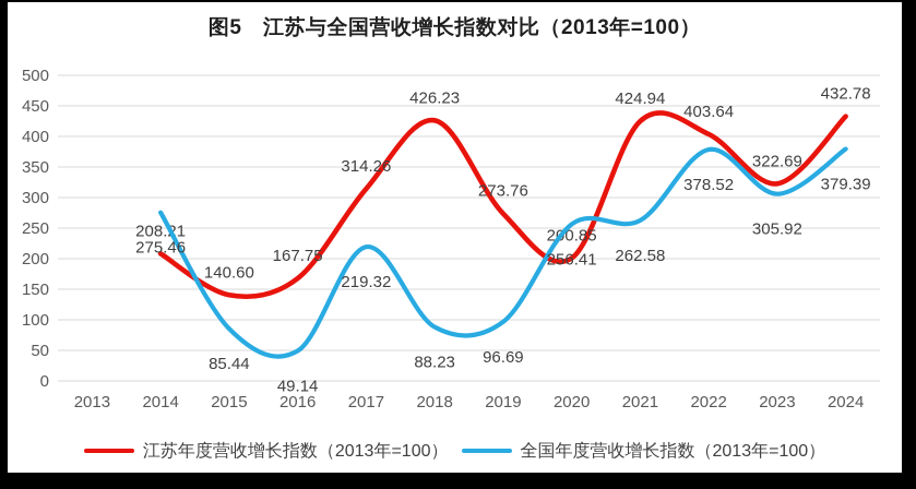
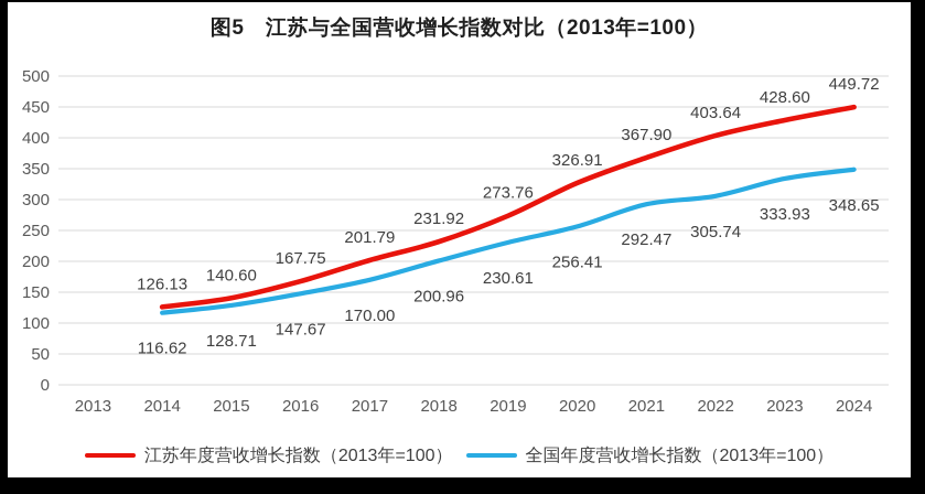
江苏年度营收增长指数（2013年=100）/2014: 208.21 -> 126.13
全国年度营收增长指数（2013年=100）/2014: 275.46 -> 116.62
全国年度营收增长指数（2013年=100）/2015: 85.44 -> 128.71
全国年度营收增长指数（2013年=100）/2016: 49.14 -> 147.67
江苏年度营收增长指数（2013年=100）/2017: 314.26 -> 201.79
全国年度营收增长指数（2013年=100）/2017: 219.32 -> 170.00
江苏年度营收增长指数（2013年=100）/2018: 426.23 -> 231.92
全国年度营收增长指数（2013年=100）/2018: 88.23 -> 200.96
全国年度营收增长指数（2013年=100）/2019: 96.69 -> 230.61
江苏年度营收增长指数（2013年=100）/2020: 200.85 -> 326.91
江苏年度营收增长指数（2013年=100）/2021: 424.94 -> 367.90
全国年度营收增长指数（2013年=100）/2021: 262.58 -> 292.47
全国年度营收增长指数（2013年=100）/2022: 378.52 -> 305.74
江苏年度营收增长指数（2013年=100）/2023: 322.69 -> 428.60
全国年度营收增长指数（2013年=100）/2023: 305.92 -> 333.93
江苏年度营收增长指数（2013年=100）/2024: 432.78 -> 449.72
全国年度营收增长指数（2013年=100）/2024: 379.39 -> 348.65
